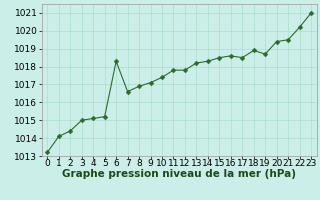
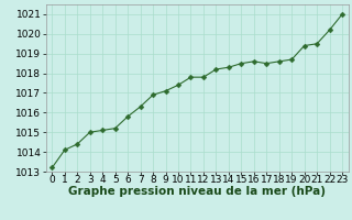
6: 1018.3 -> 1015.8
7: 1016.6 -> 1016.3
18: 1018.9 -> 1018.6
